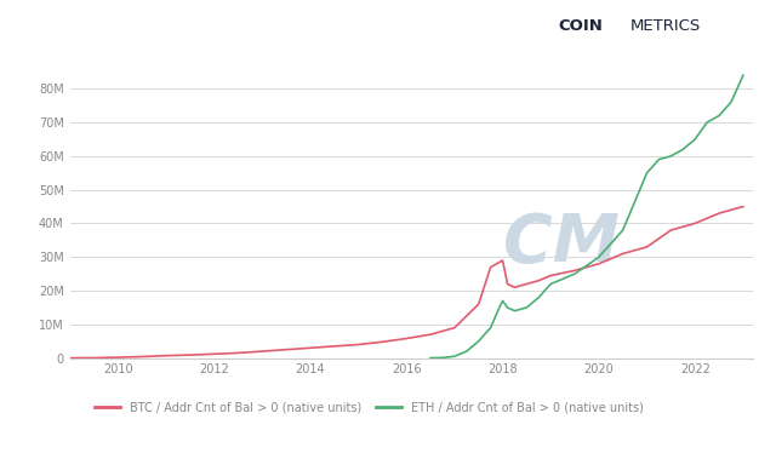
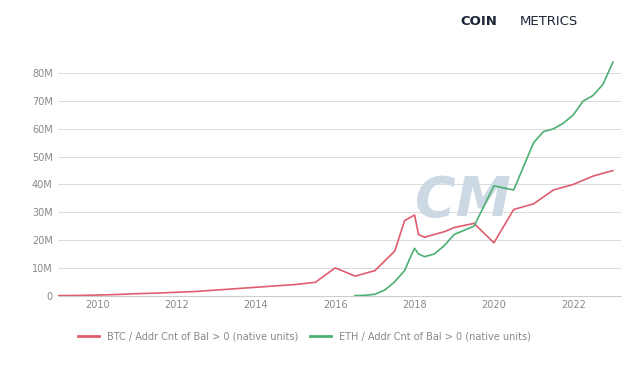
BTC / Addr Cnt of Bal > 0 (native units)/2016: 5.8M -> 10.0M
BTC / Addr Cnt of Bal > 0 (native units)/2020: 28.0M -> 19.0M
ETH / Addr Cnt of Bal > 0 (native units)/2020: 30.0M -> 39.5M
